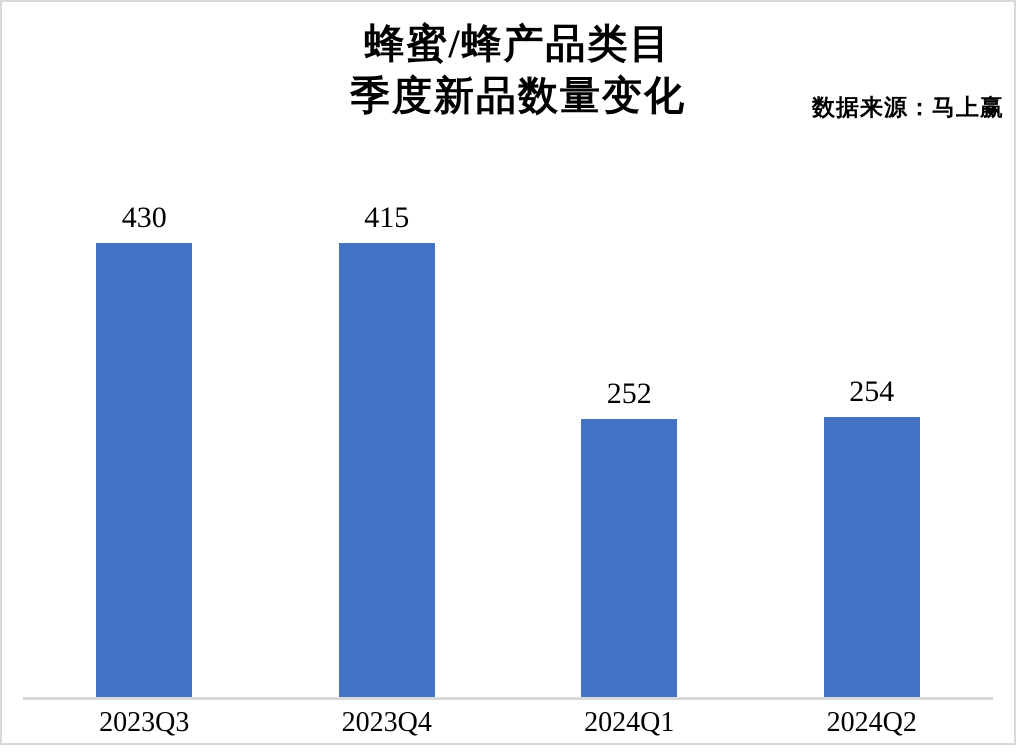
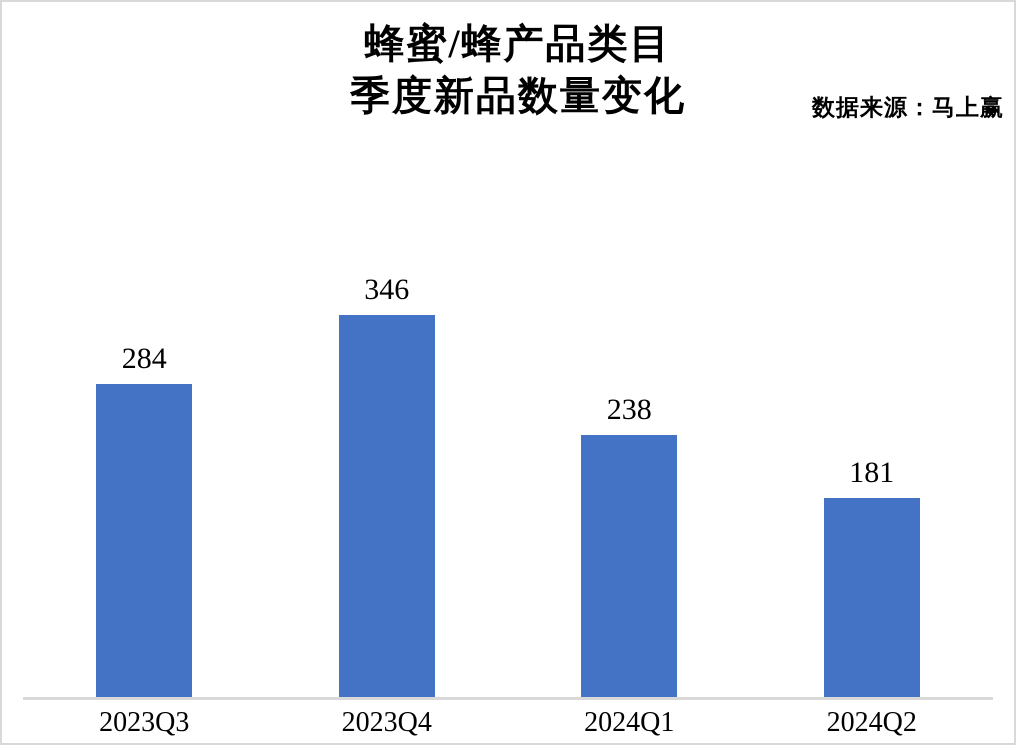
2023Q3: 430 -> 284
2023Q4: 415 -> 346
2024Q1: 252 -> 238
2024Q2: 254 -> 181
